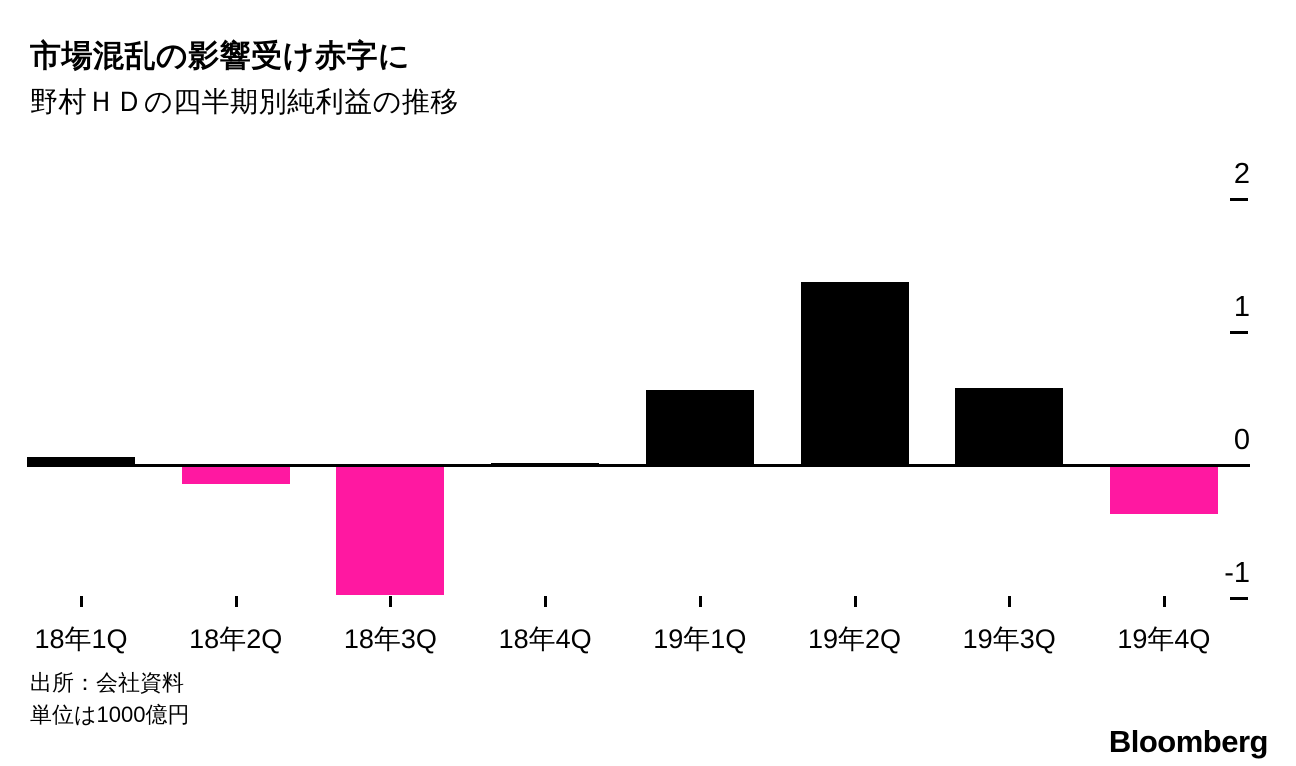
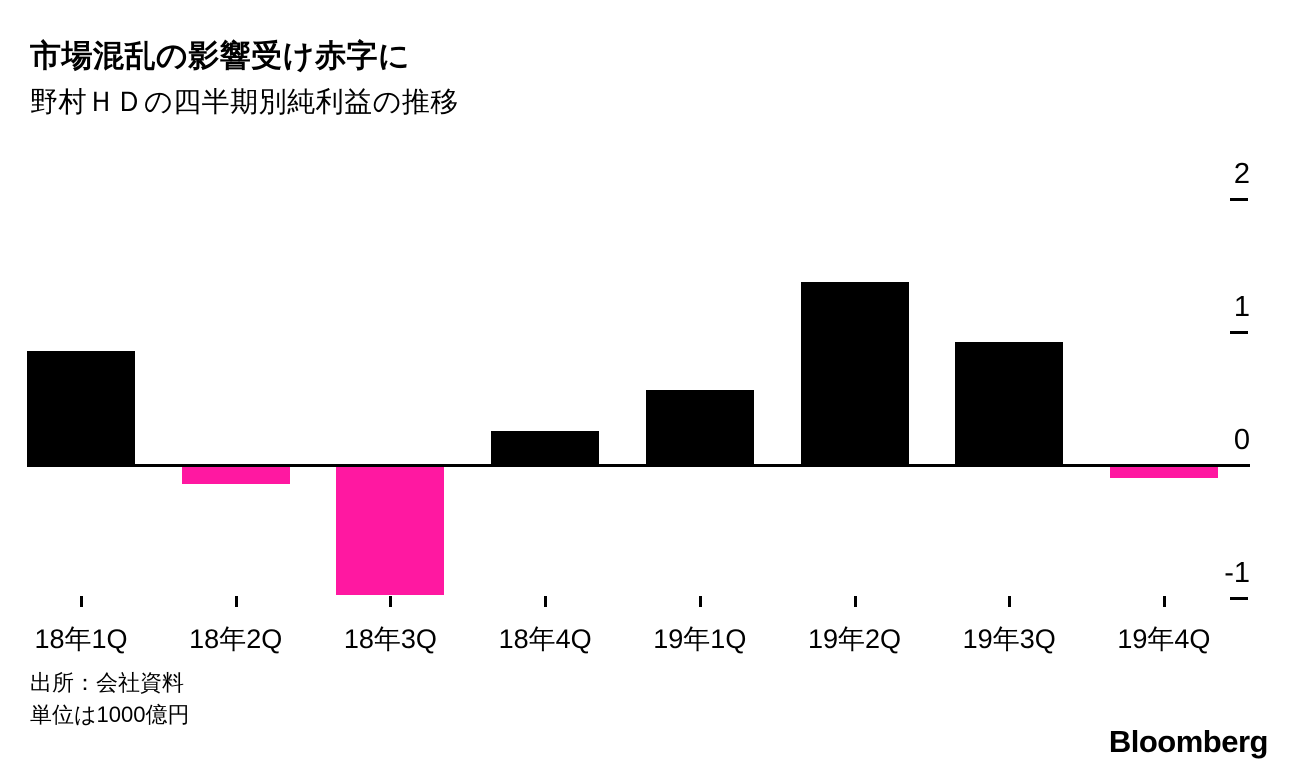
18年1Q: 0.05 -> 0.85
18年4Q: 0.01 -> 0.25
19年3Q: 0.57 -> 0.92
19年4Q: -0.35 -> -0.08
